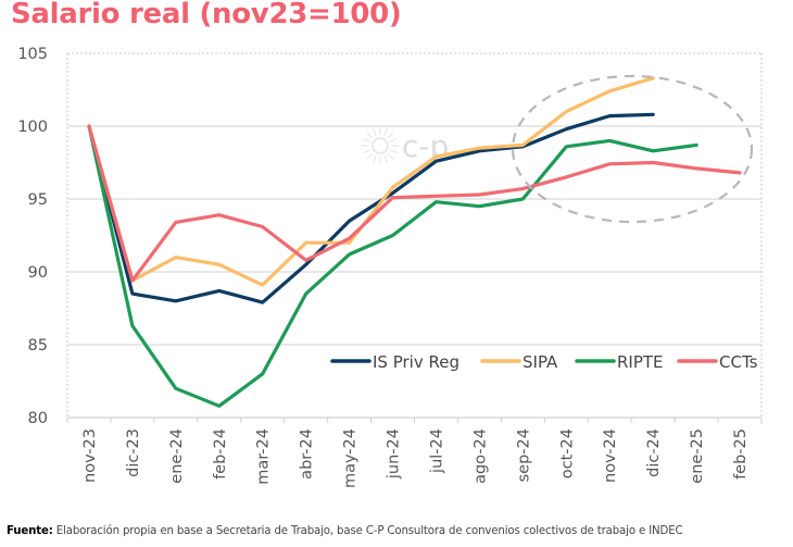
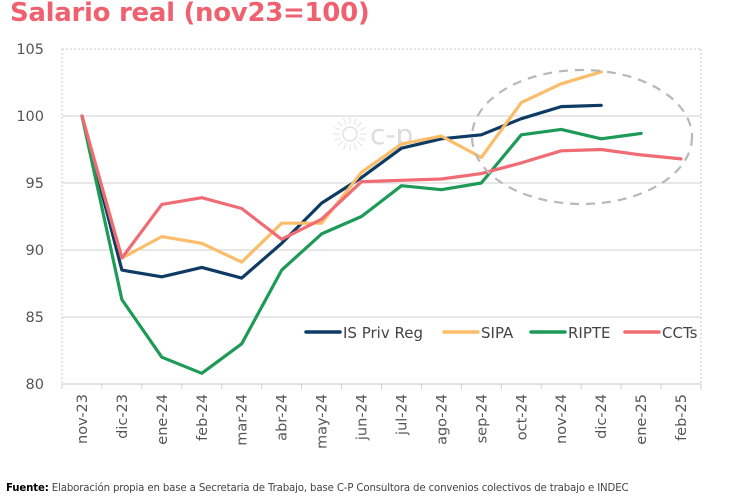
SIPA/sep-24: 98.7 -> 96.9
